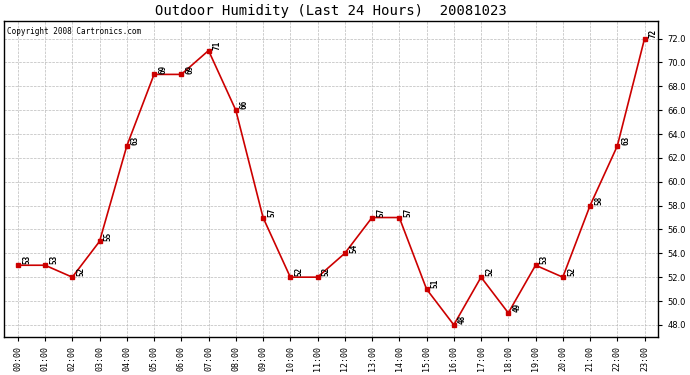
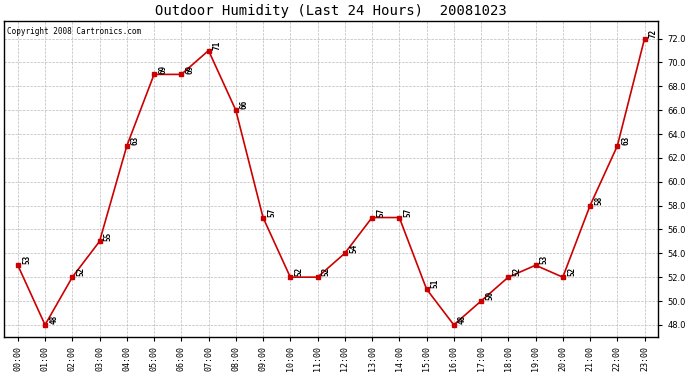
01:00: 53 -> 48
17:00: 52 -> 50
18:00: 49 -> 52
